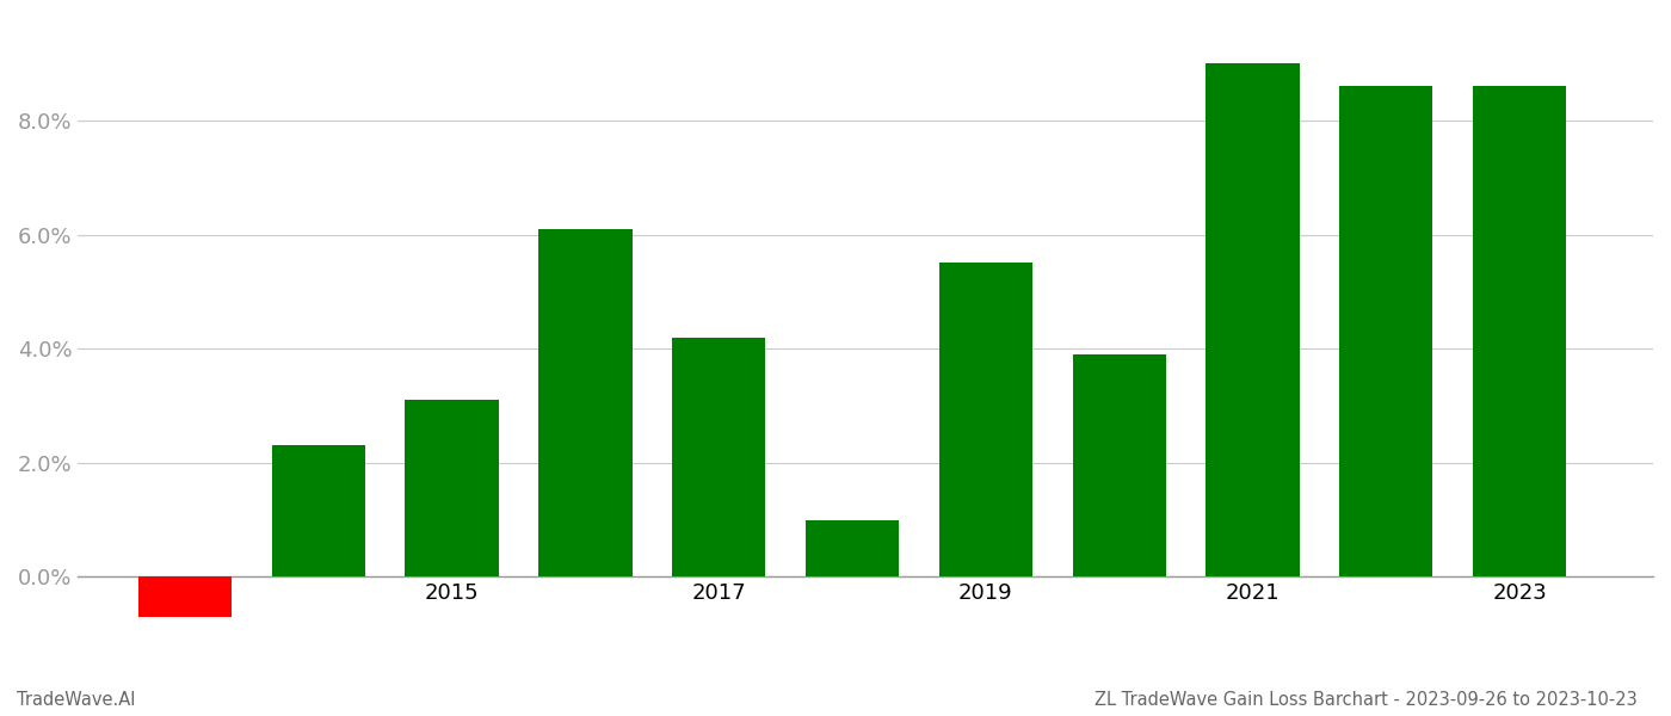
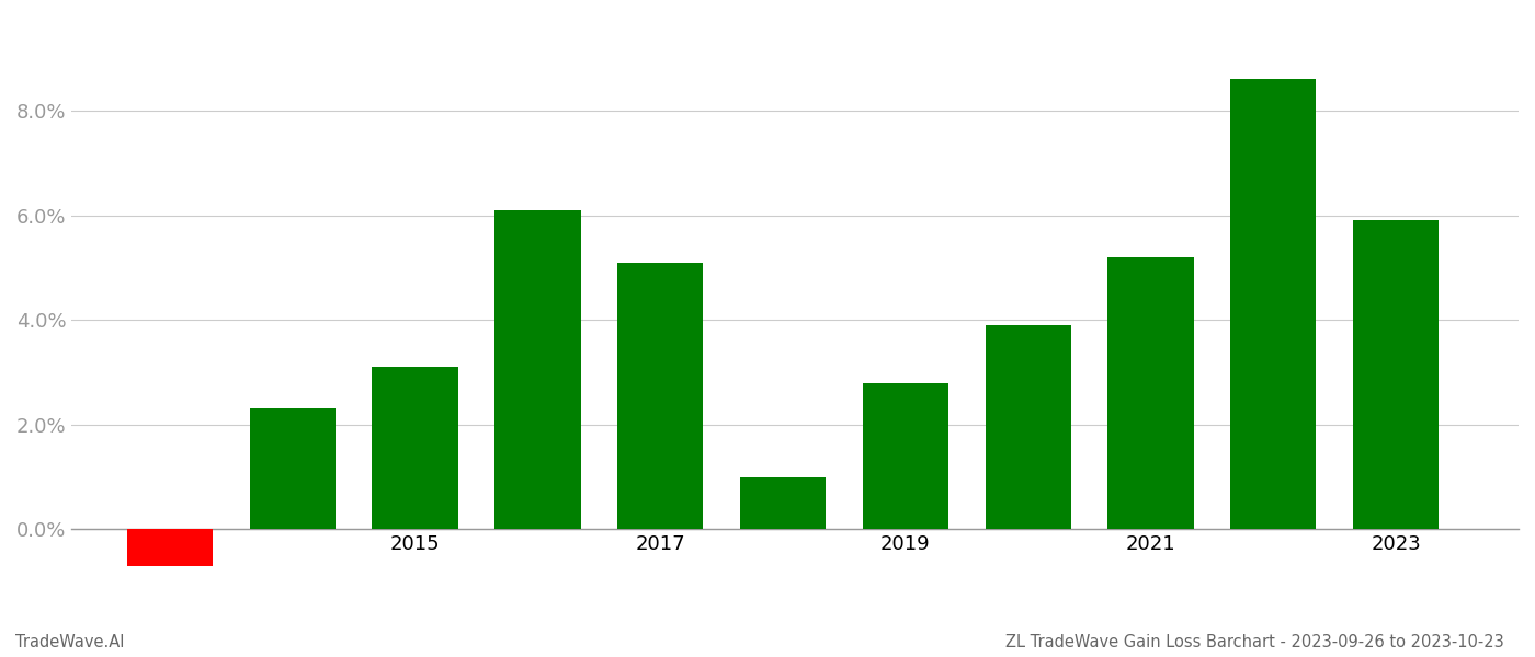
2017: 4.2% -> 5.1%
2019: 5.5% -> 2.8%
2021: 9.0% -> 5.2%
2023: 8.6% -> 5.9%
